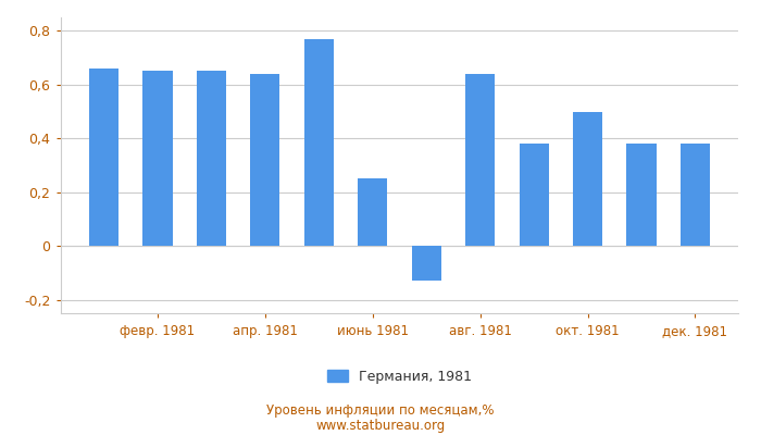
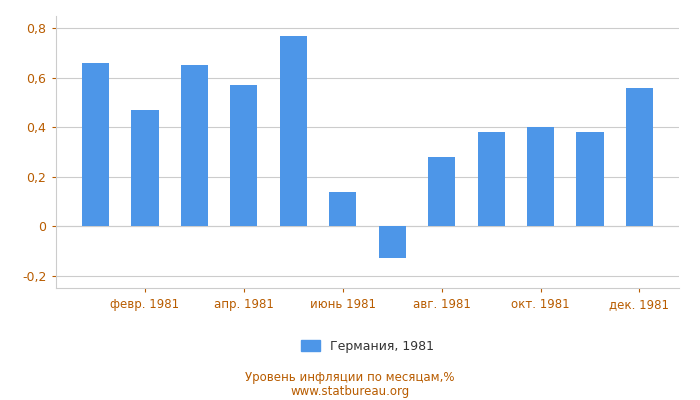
февр. 1981: 0,65 -> 0,47
апр. 1981: 0,64 -> 0,57
июнь 1981: 0,25 -> 0,14
авг. 1981: 0,64 -> 0,28
окт. 1981: 0,50 -> 0,40
дек. 1981: 0,38 -> 0,56
